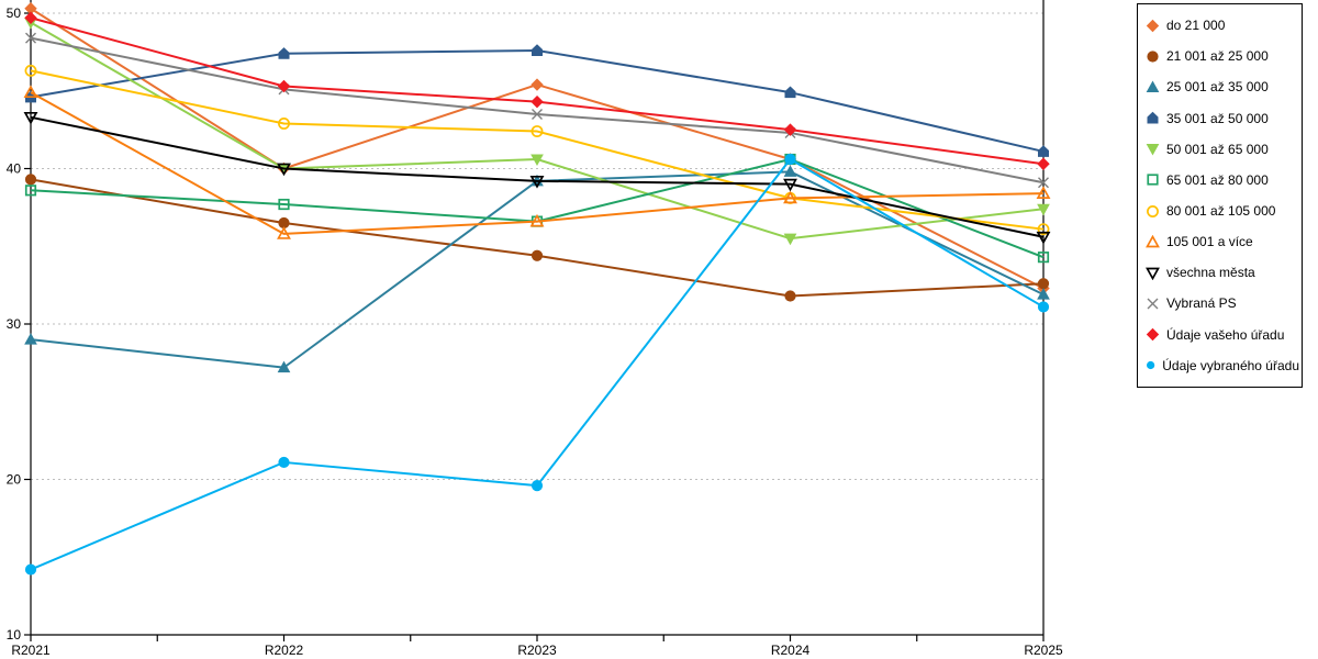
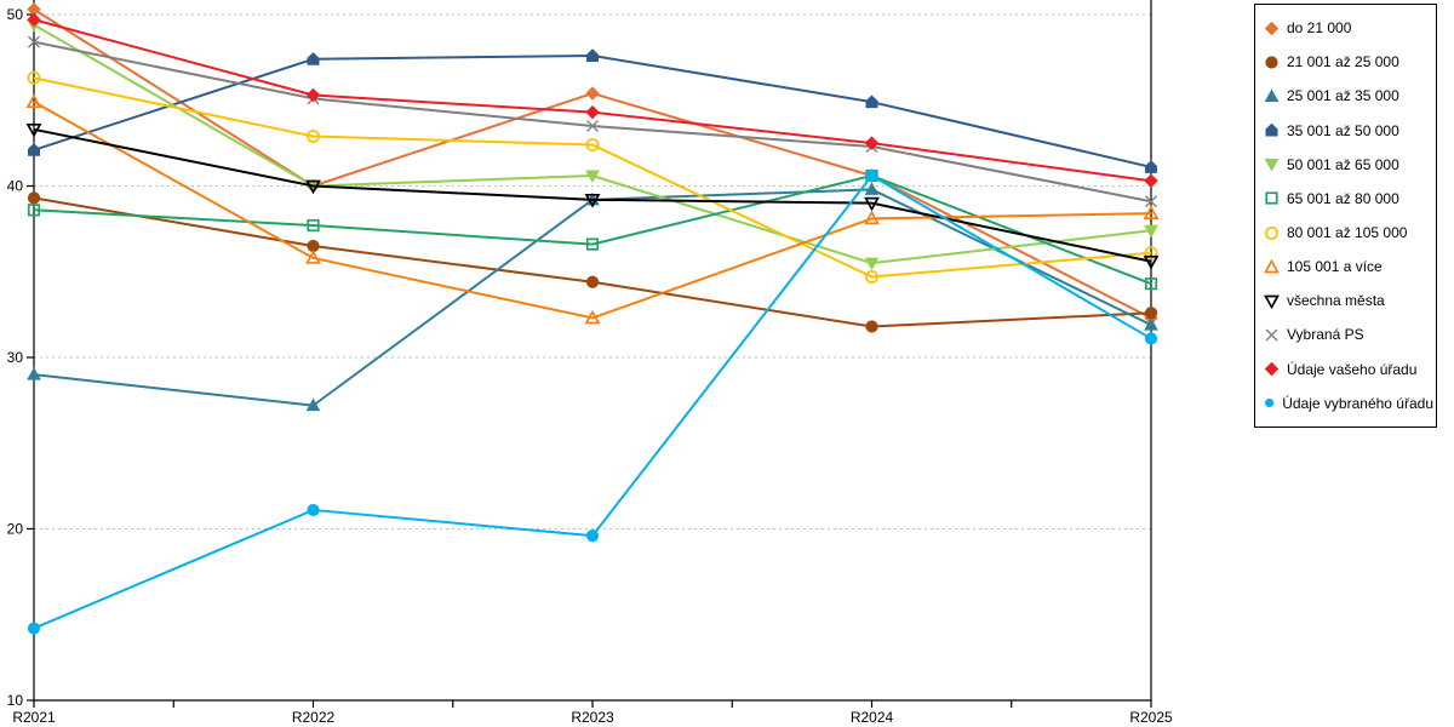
35 001 až 50 000/R2021: 44.6 -> 42.1
105 001 a více/R2023: 36.6 -> 32.3
80 001 až 105 000/R2024: 38.1 -> 34.7
